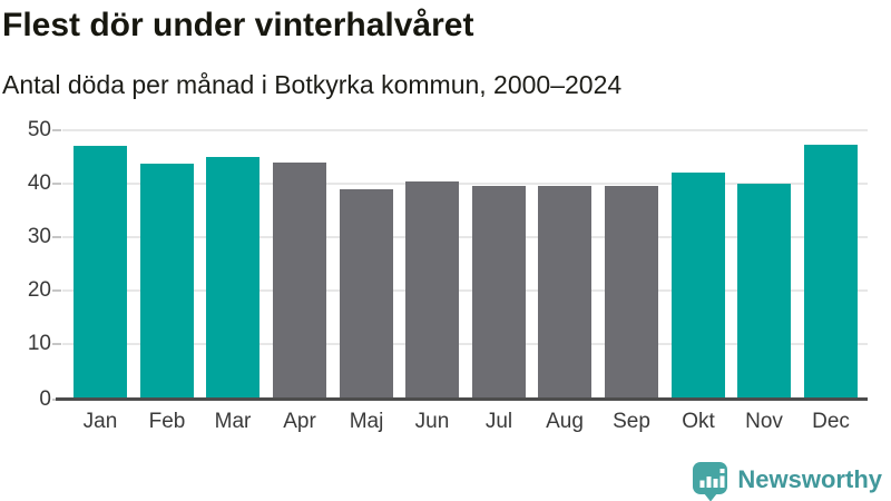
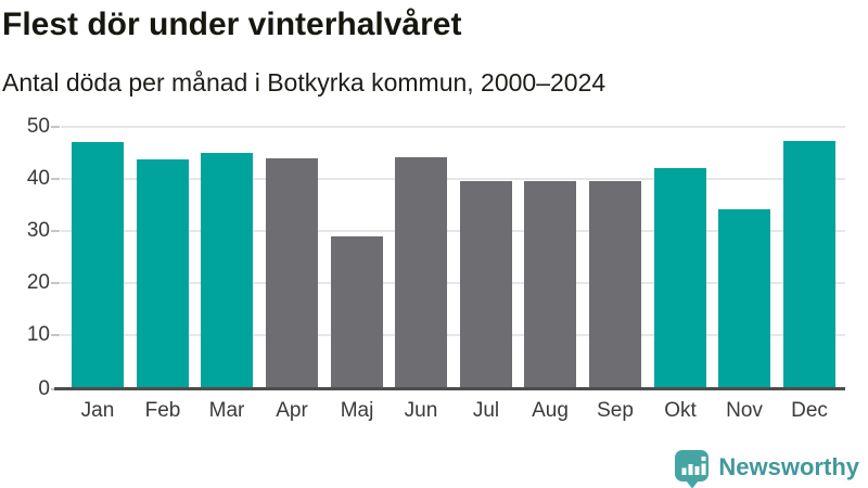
Maj: 39 -> 29
Jun: 40 -> 44
Nov: 40 -> 34
